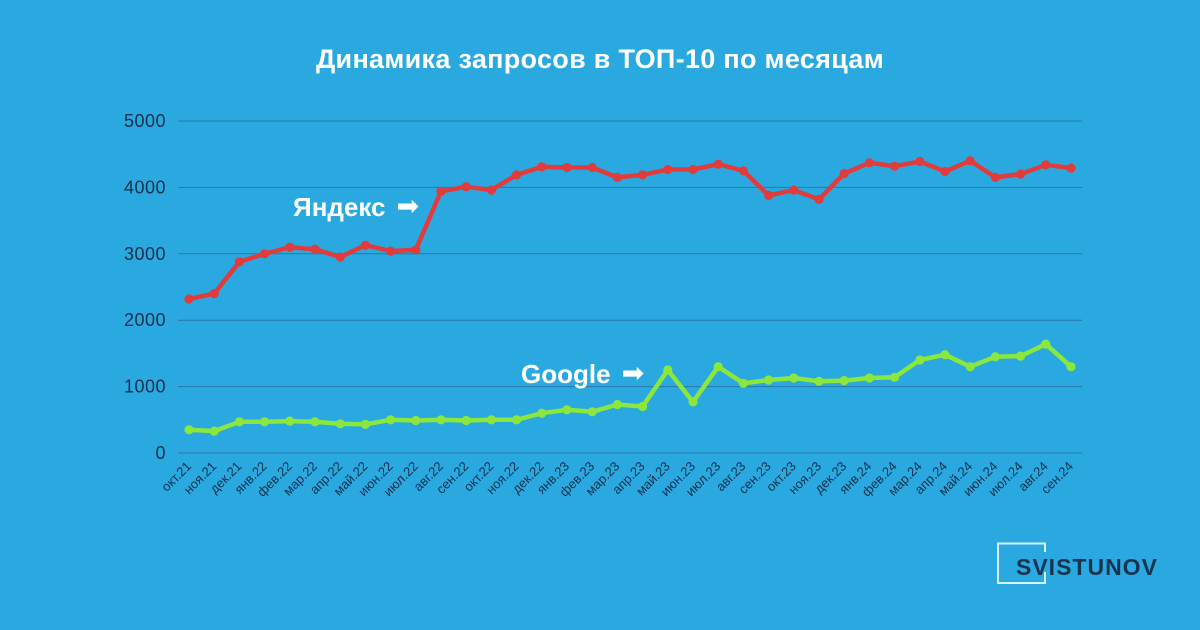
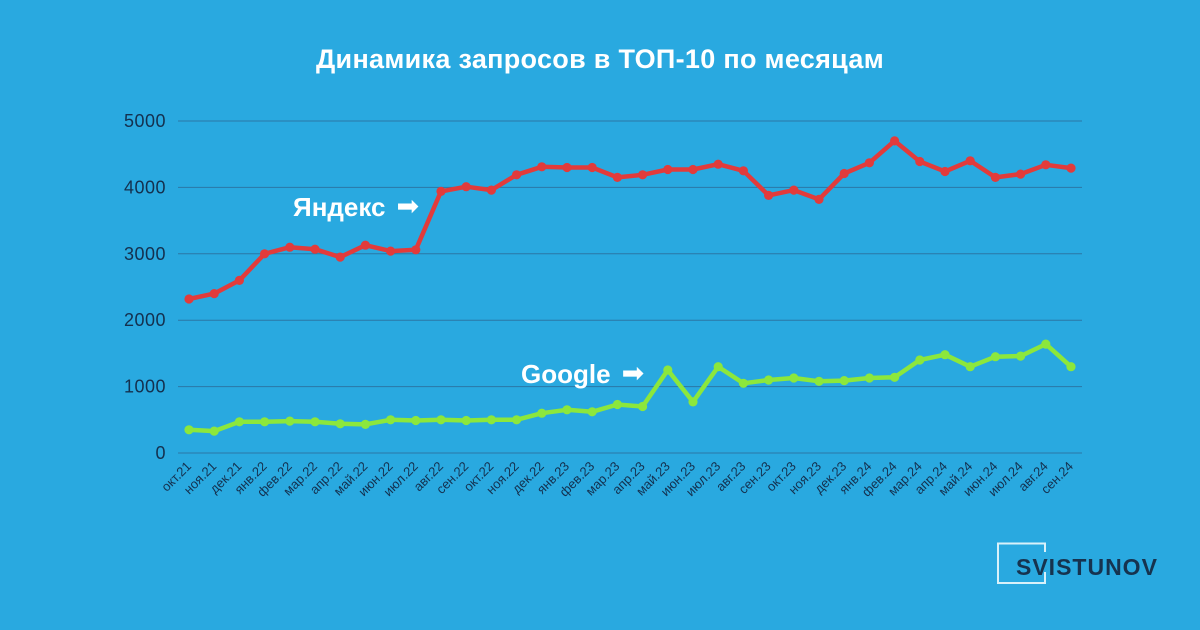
Яндекс/дек.21: 2900 -> 2600
Яндекс/фев.24: 4300 -> 4700
